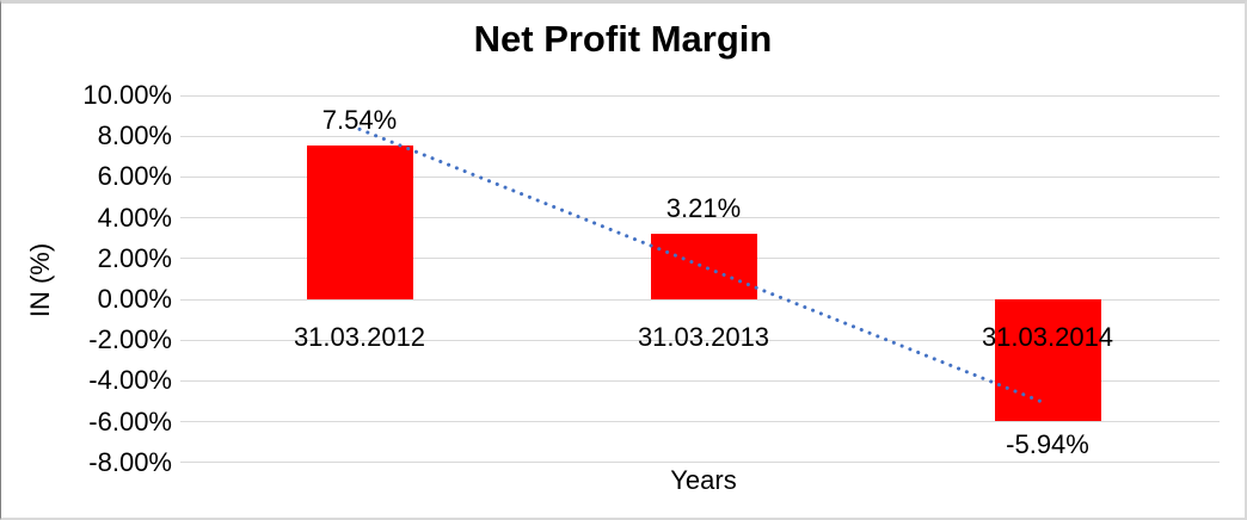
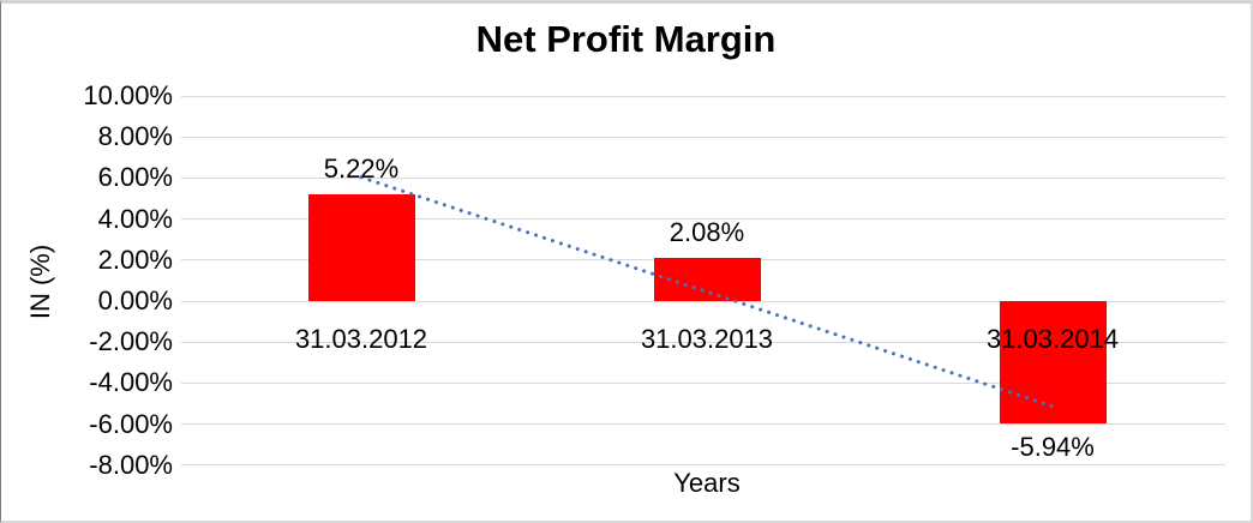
31.03.2012: 7.54% -> 5.22%
31.03.2013: 3.21% -> 2.08%
